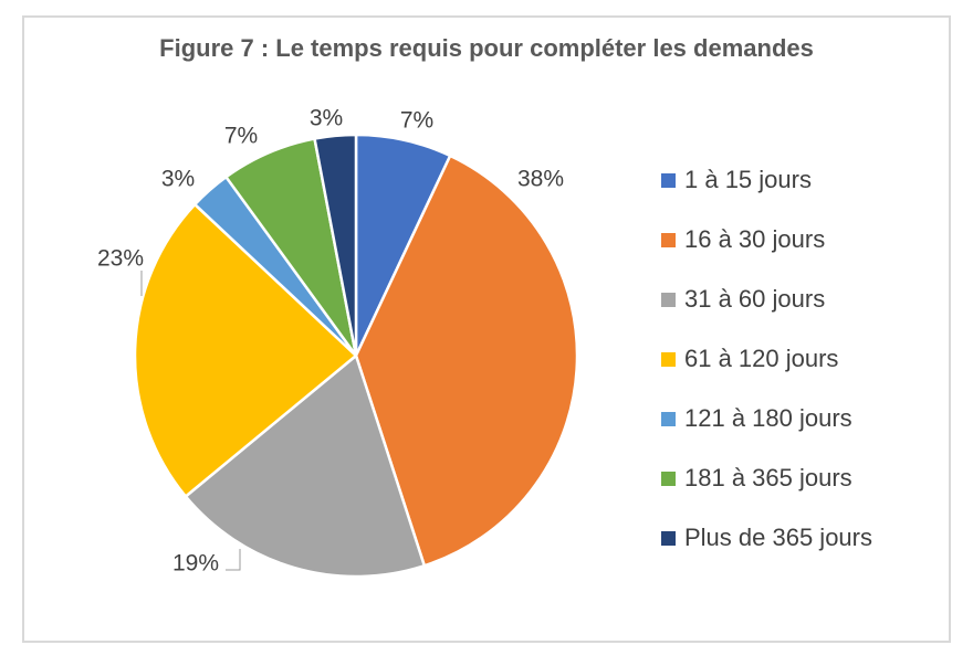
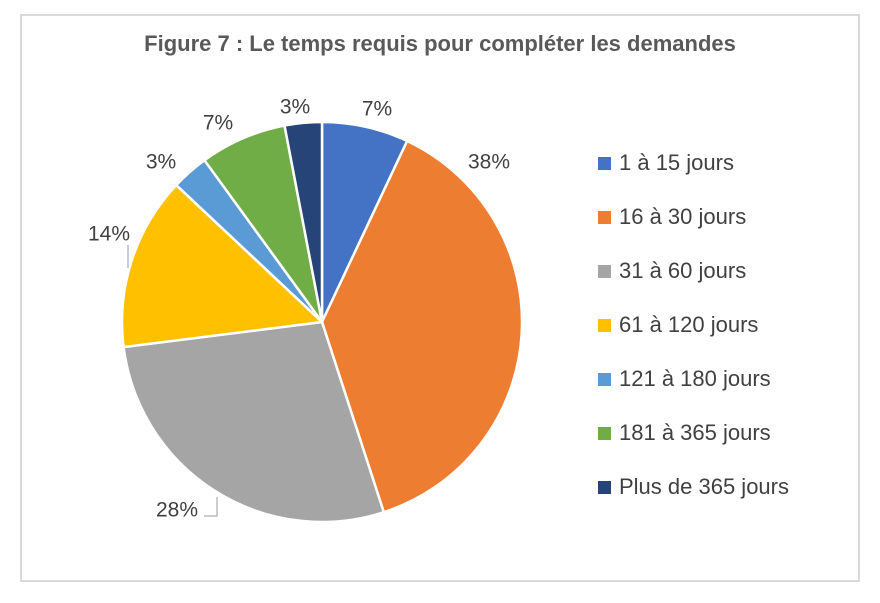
31 à 60 jours: 19% -> 28%
61 à 120 jours: 23% -> 14%
